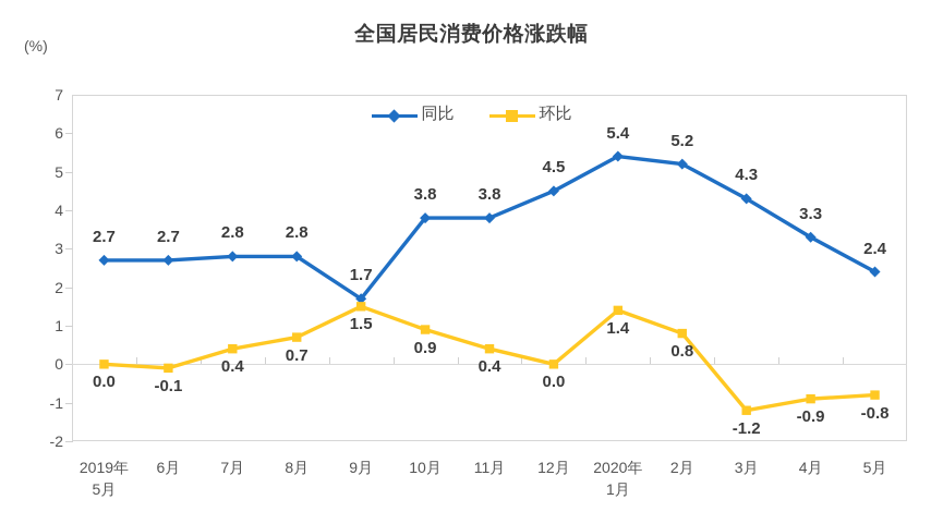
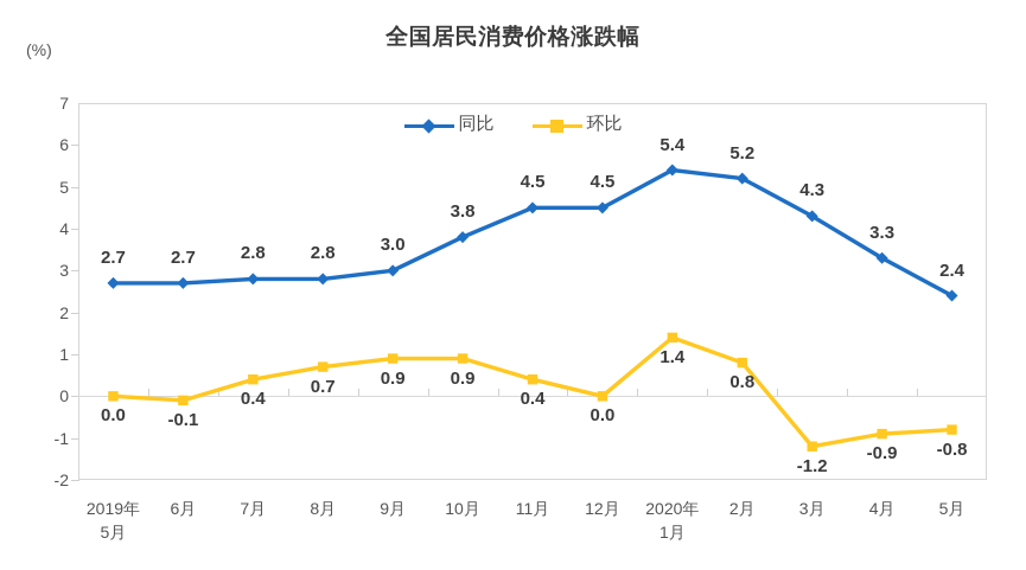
同比/9月: 1.7 -> 3.0
环比/9月: 1.5 -> 0.9
同比/11月: 3.8 -> 4.5
